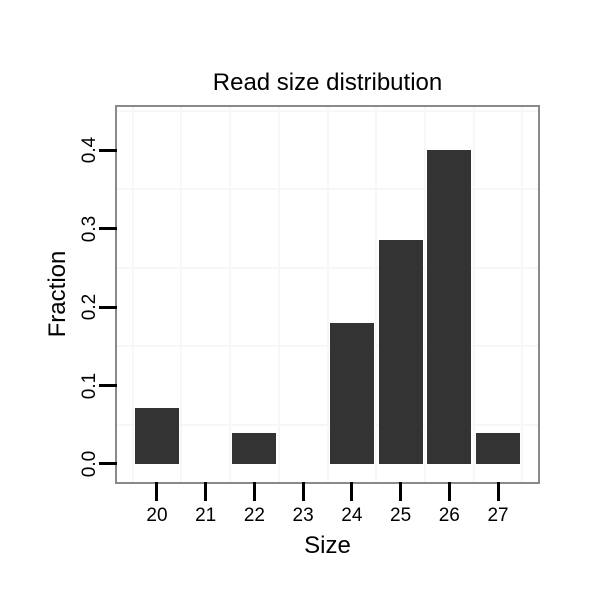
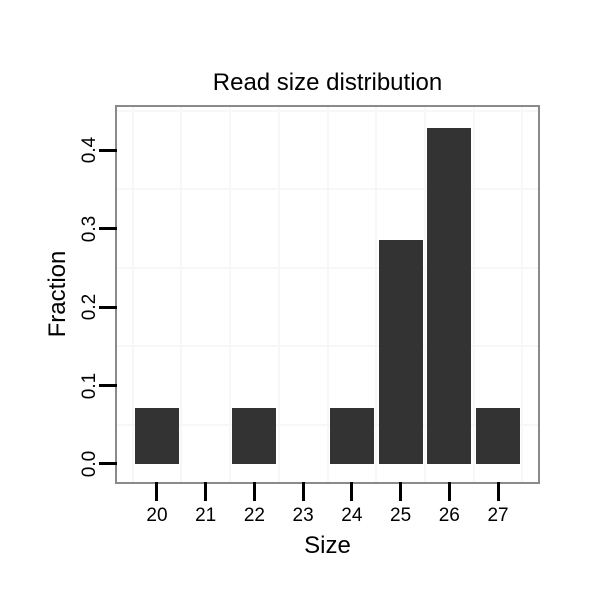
22: 0.04 -> 0.07
24: 0.18 -> 0.07
26: 0.40 -> 0.43
27: 0.04 -> 0.07
